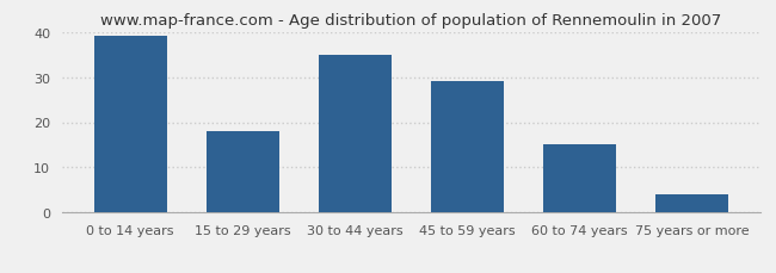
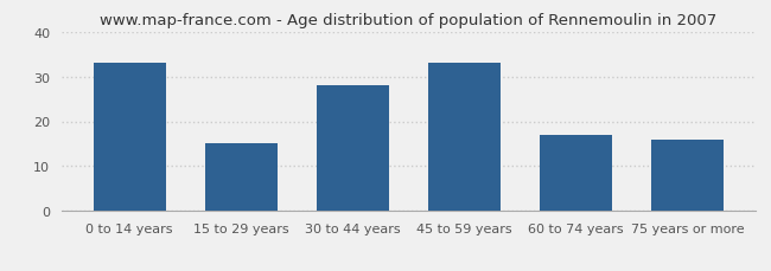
0 to 14 years: 39 -> 33
15 to 29 years: 18 -> 15
30 to 44 years: 35 -> 28
45 to 59 years: 29 -> 33
60 to 74 years: 15 -> 17
75 years or more: 4 -> 16
